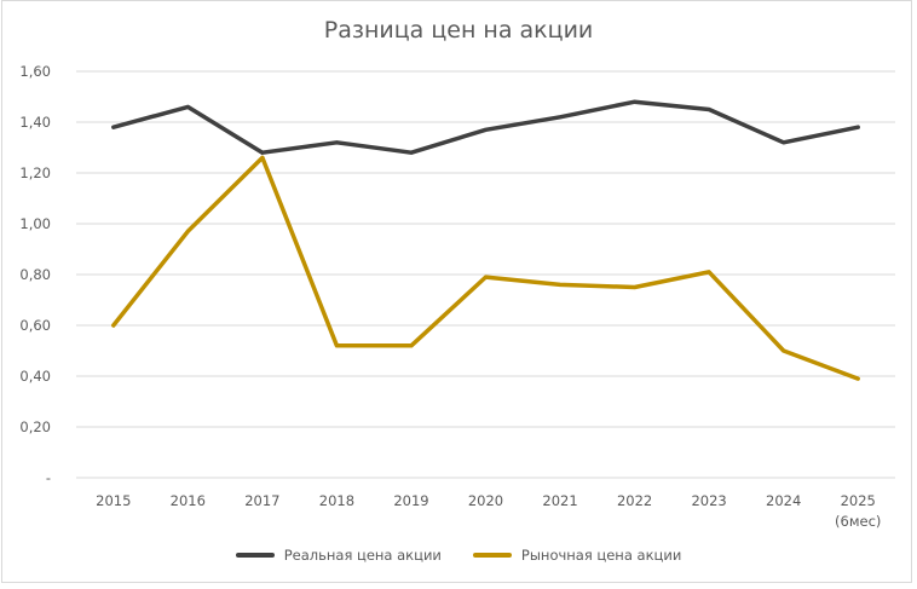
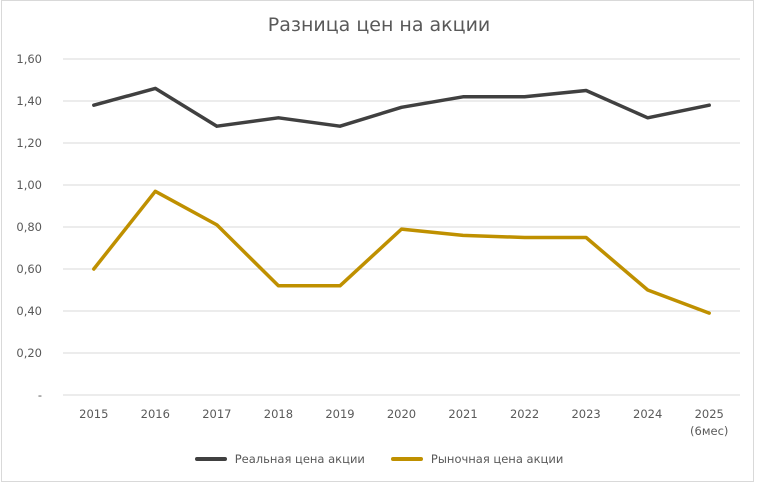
Рыночная цена акции/2017: 1,26 -> 0,81
Реальная цена акции/2022: 1,48 -> 1,42
Рыночная цена акции/2023: 0,81 -> 0,75
